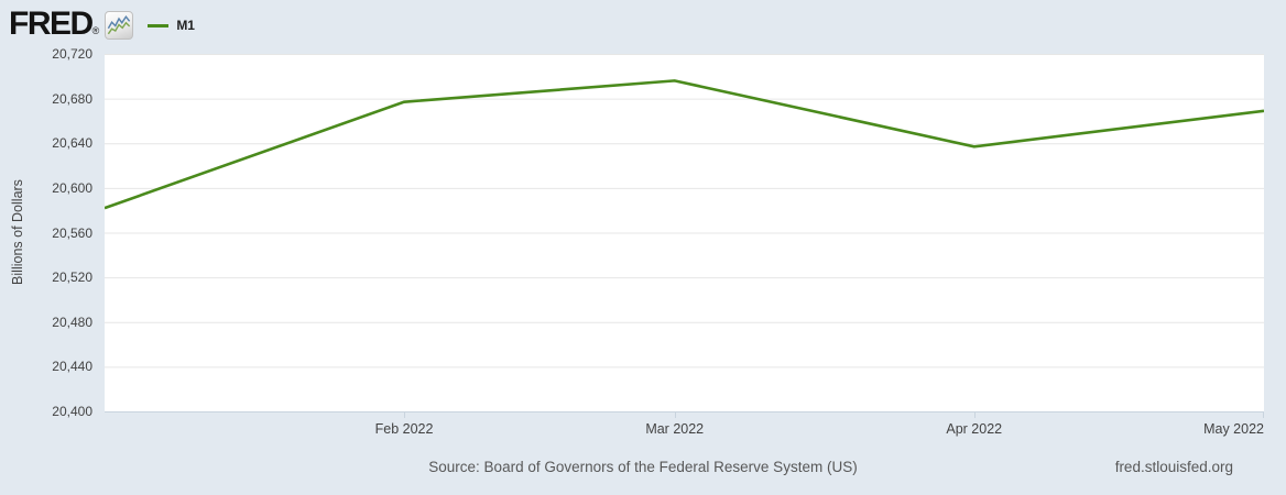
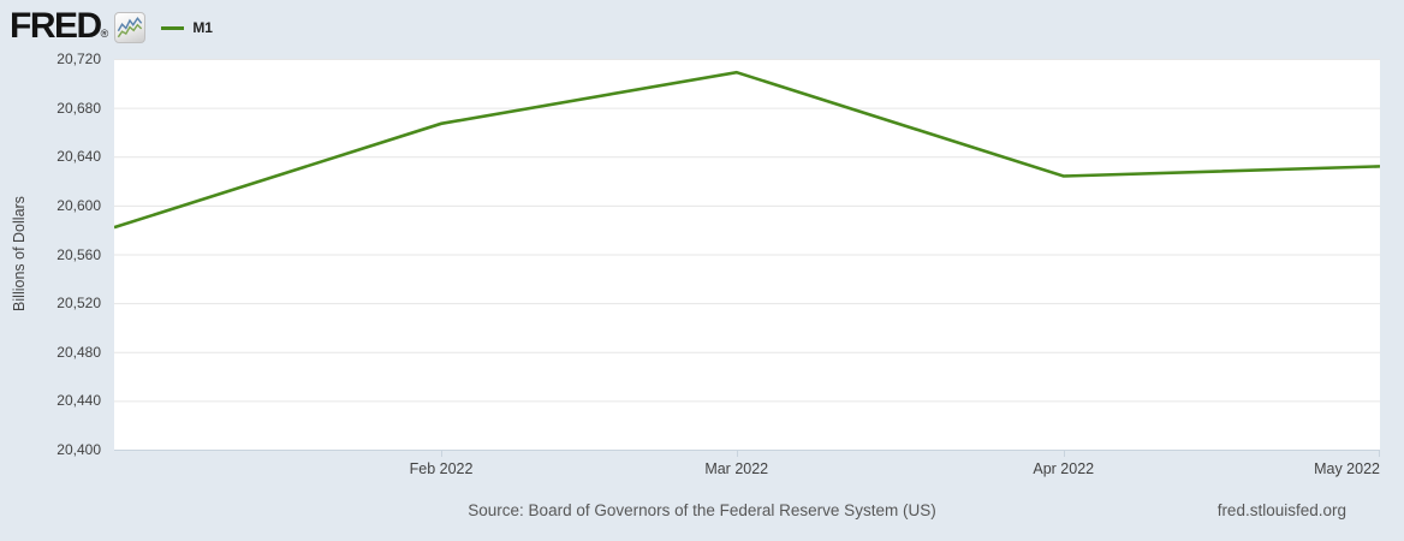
Feb 2022: 20677 -> 20667
Mar 2022: 20696 -> 20709
Apr 2022: 20637 -> 20624
May 2022: 20669 -> 20632
